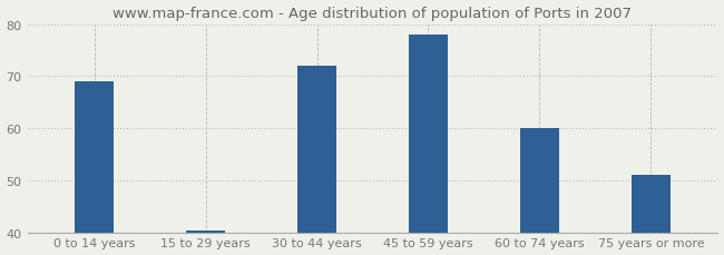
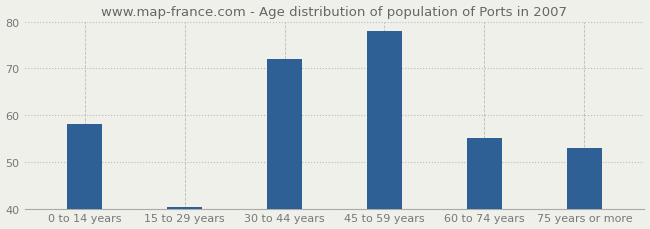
0 to 14 years: 69.0 -> 58.0
60 to 74 years: 60.0 -> 55.0
75 years or more: 51.0 -> 53.0
